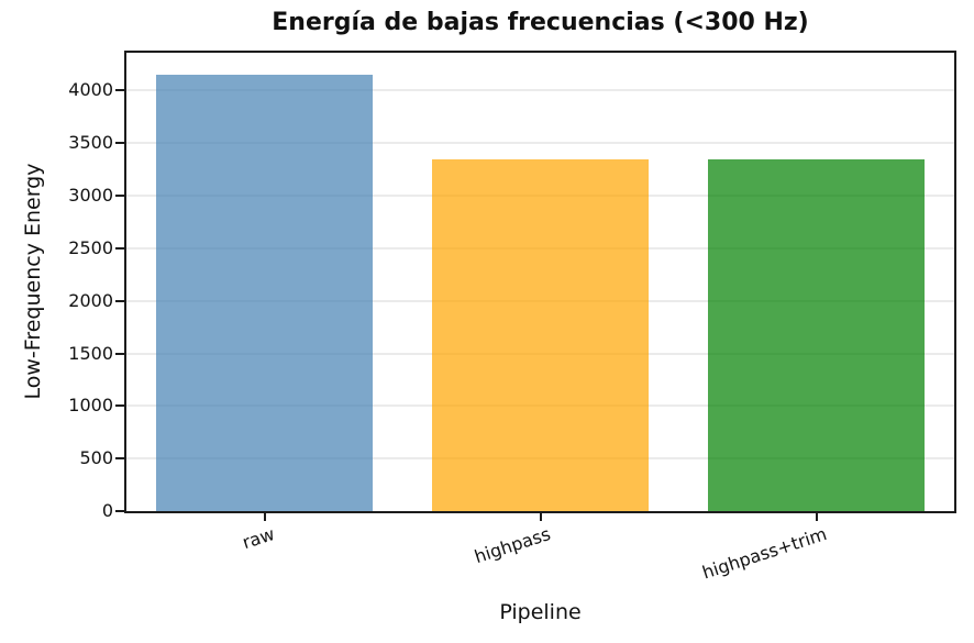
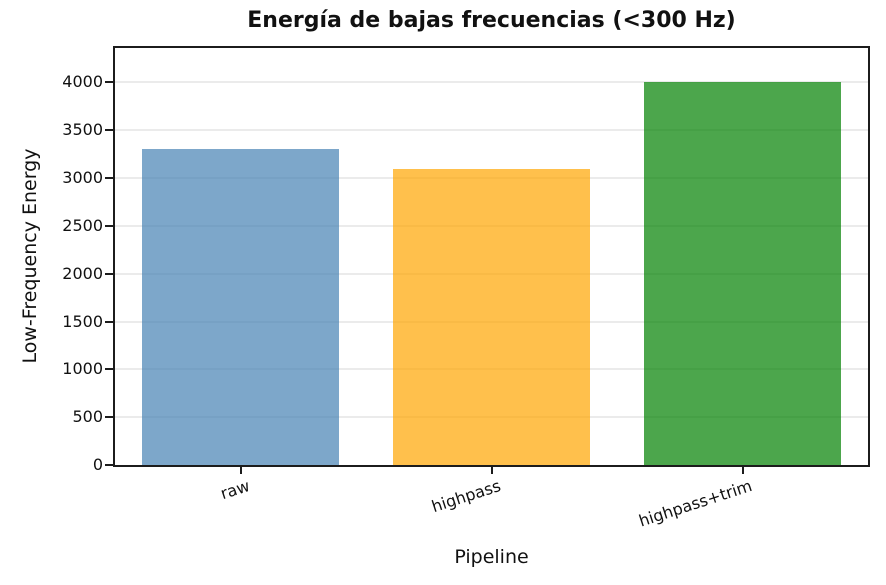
raw: 4200 -> 3300
highpass: 3400 -> 3100
highpass+trim: 3300 -> 4000
